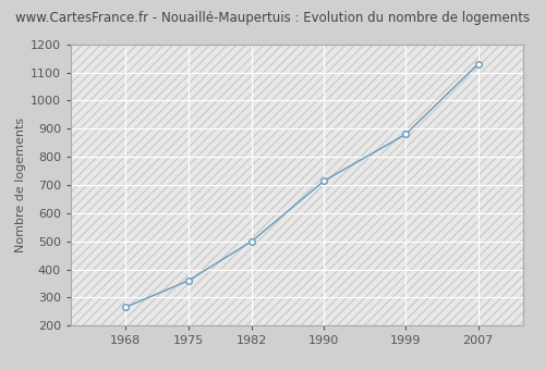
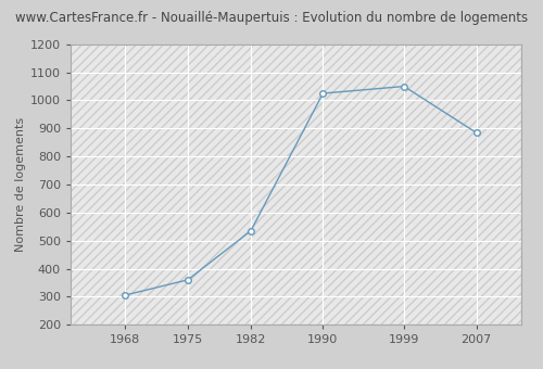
1968: 265 -> 305
1982: 500 -> 535
1990: 715 -> 1025
1999: 880 -> 1050
2007: 1130 -> 885
